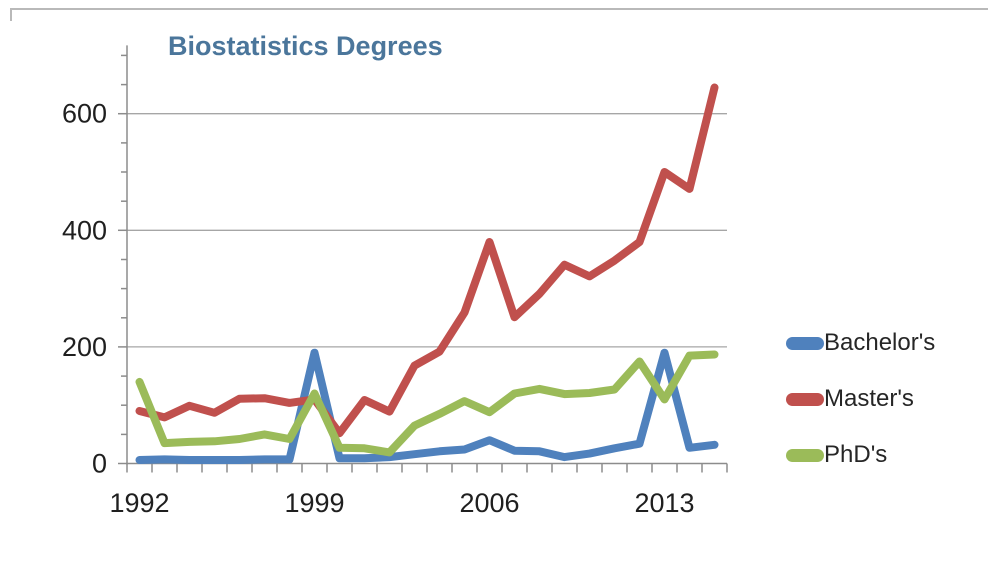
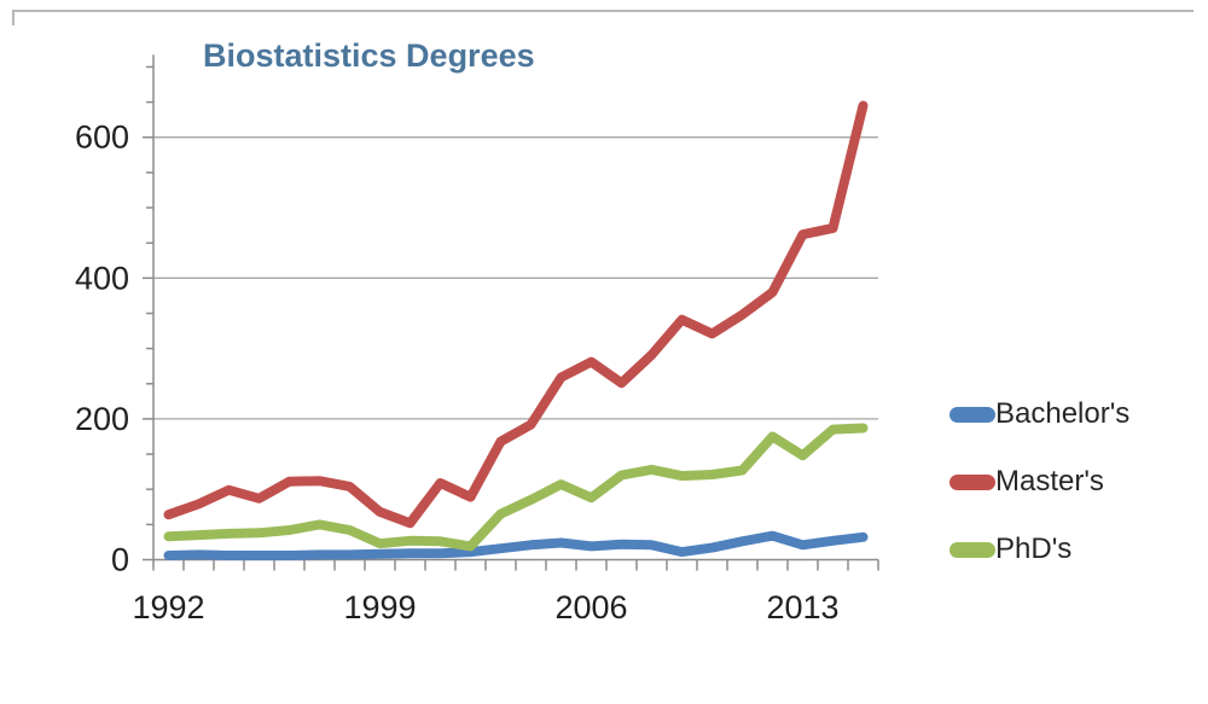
Master's/1992: 90 -> 60
PhD's/1992: 140 -> 30
Bachelor's/1999: 190 -> 10
Master's/1999: 110 -> 70
PhD's/1999: 120 -> 20
Bachelor's/2006: 40 -> 20
Master's/2006: 380 -> 280
Bachelor's/2013: 190 -> 20
Master's/2013: 500 -> 460
PhD's/2013: 110 -> 150
